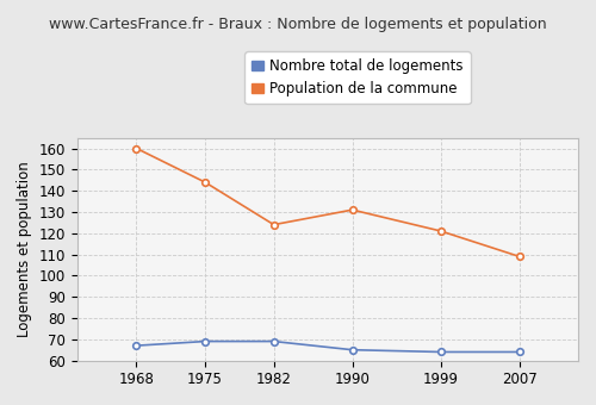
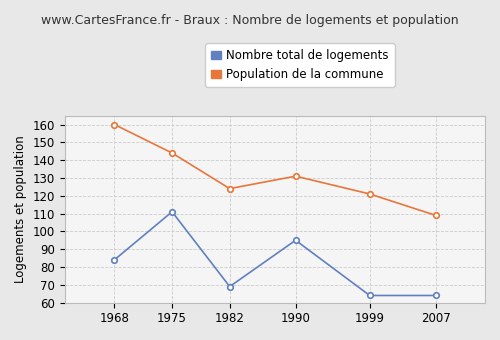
Nombre total de logements/1968: 67 -> 84
Nombre total de logements/1975: 69 -> 111
Nombre total de logements/1990: 65 -> 95
